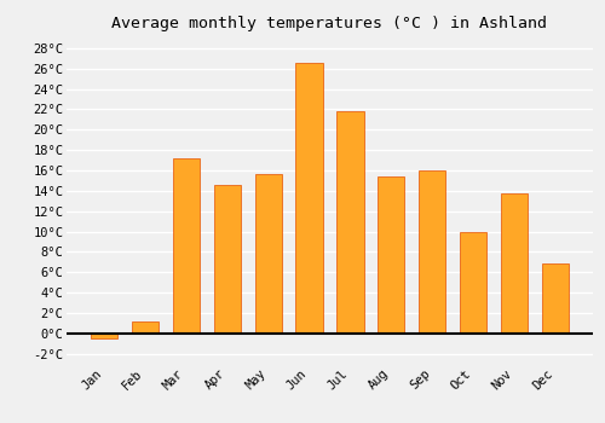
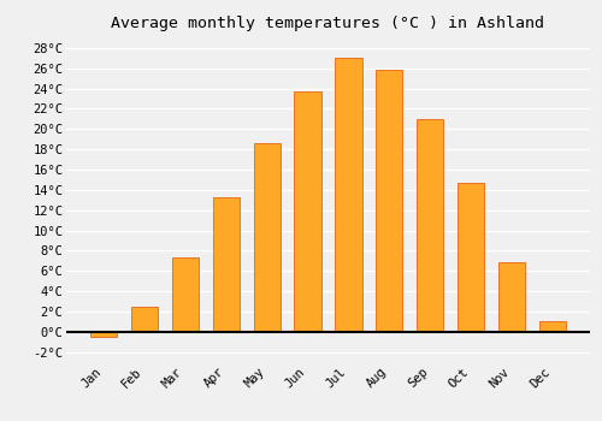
Feb: 1.2°C -> 2.5°C
Mar: 17.2°C -> 7.3°C
Apr: 14.6°C -> 13.3°C
May: 15.6°C -> 18.6°C
Jun: 26.6°C -> 23.7°C
Jul: 21.8°C -> 27.0°C
Aug: 15.4°C -> 25.9°C
Sep: 16.0°C -> 21.0°C
Oct: 10.0°C -> 14.7°C
Nov: 13.8°C -> 6.9°C
Dec: 6.8°C -> 1.0°C
